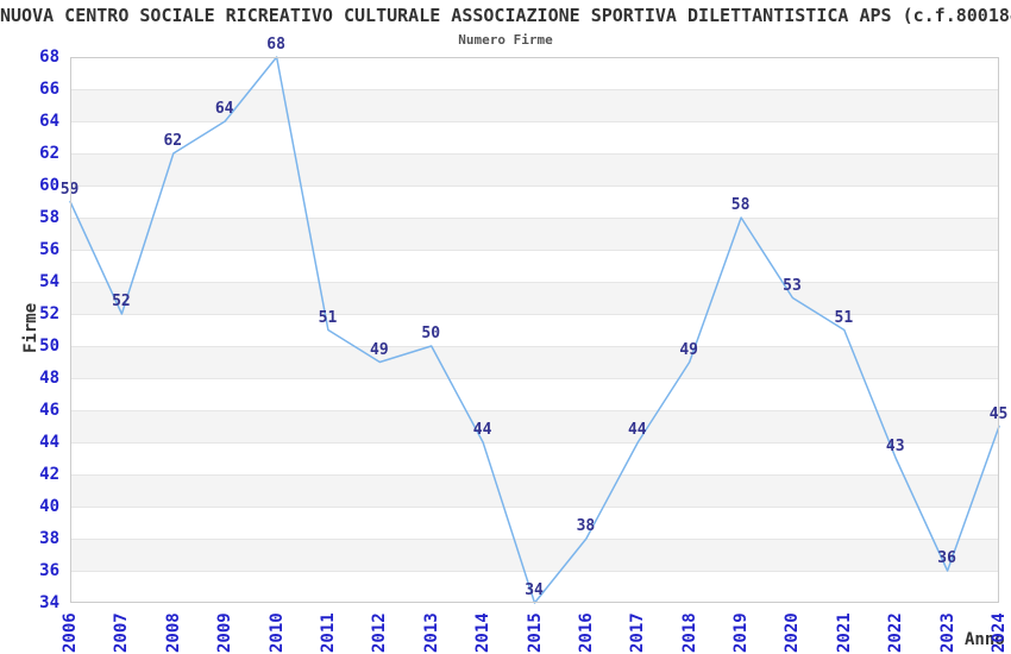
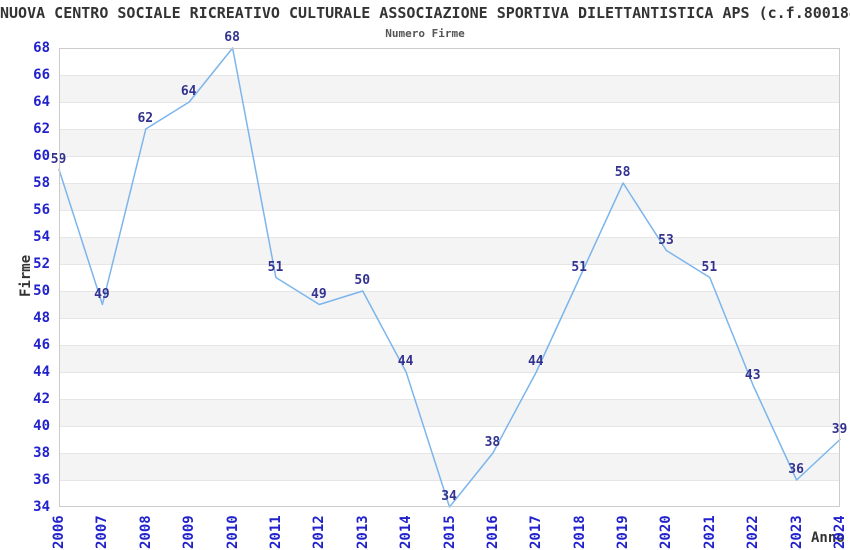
2007: 52 -> 49
2018: 49 -> 51
2024: 45 -> 39
